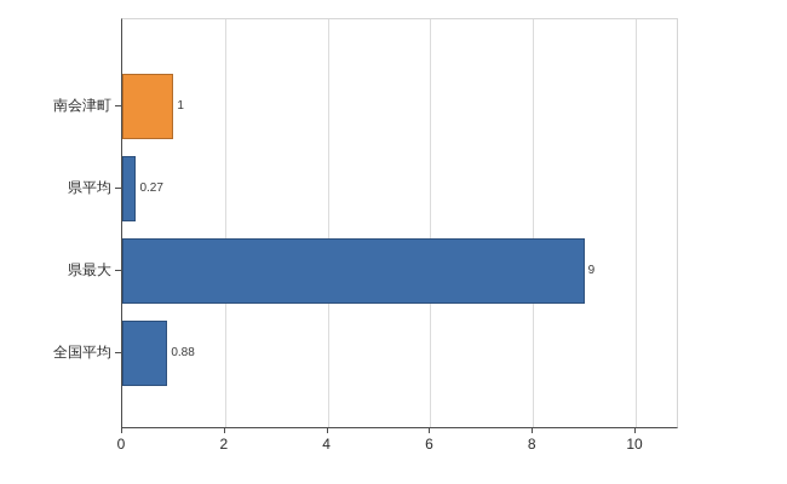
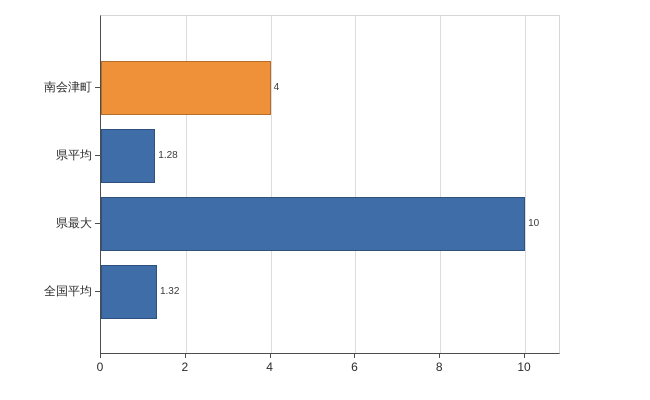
南会津町: 1 -> 4
県平均: 0.27 -> 1.28
県最大: 9 -> 10
全国平均: 0.88 -> 1.32
